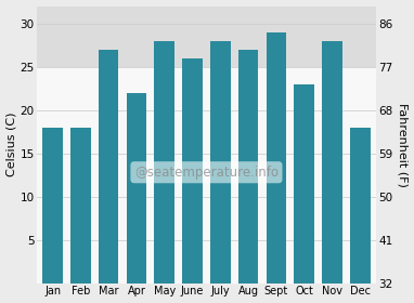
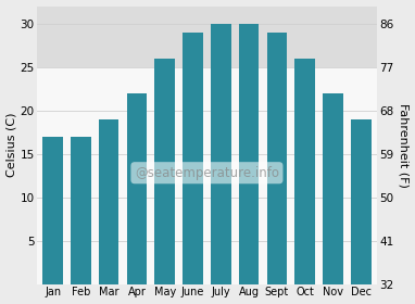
Jan: 18 -> 17
Feb: 18 -> 17
Mar: 27 -> 19
May: 28 -> 26
June: 26 -> 29
July: 28 -> 30
Aug: 27 -> 30
Oct: 23 -> 26
Nov: 28 -> 22
Dec: 18 -> 19
